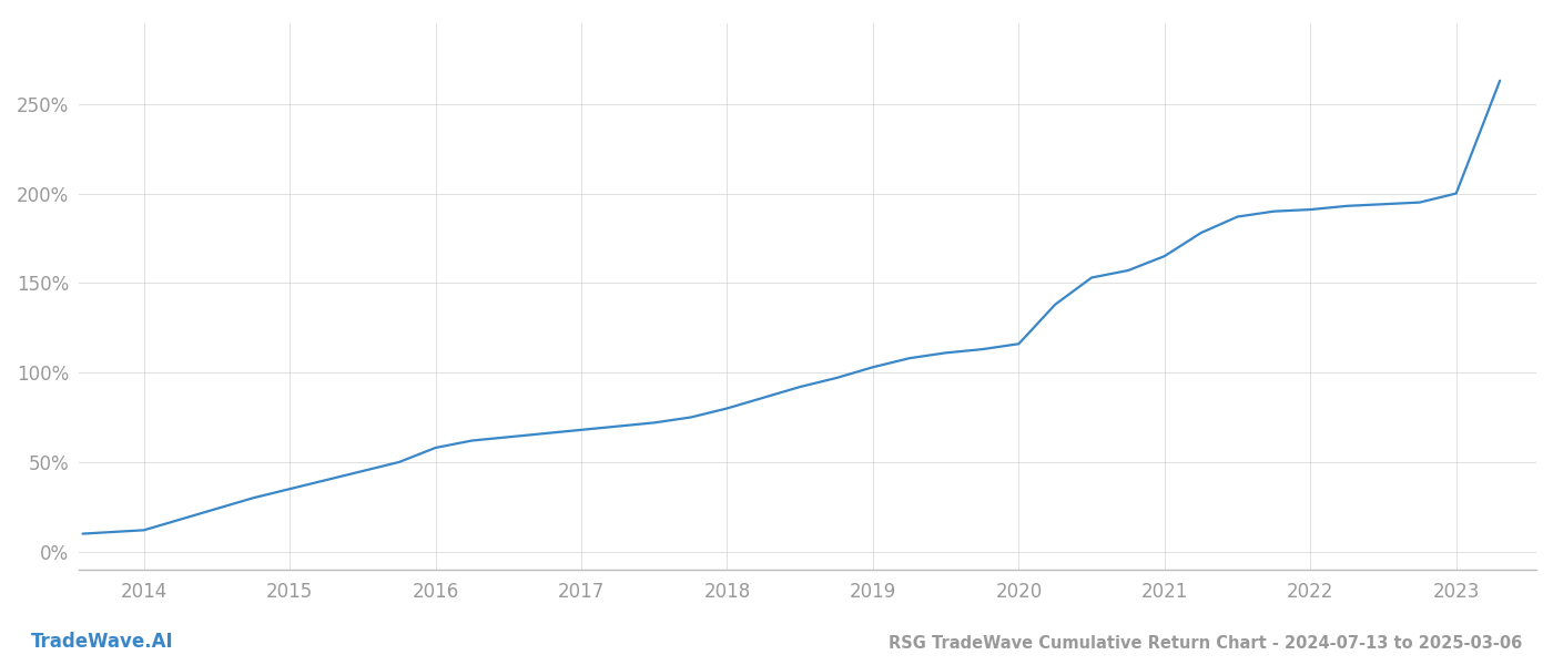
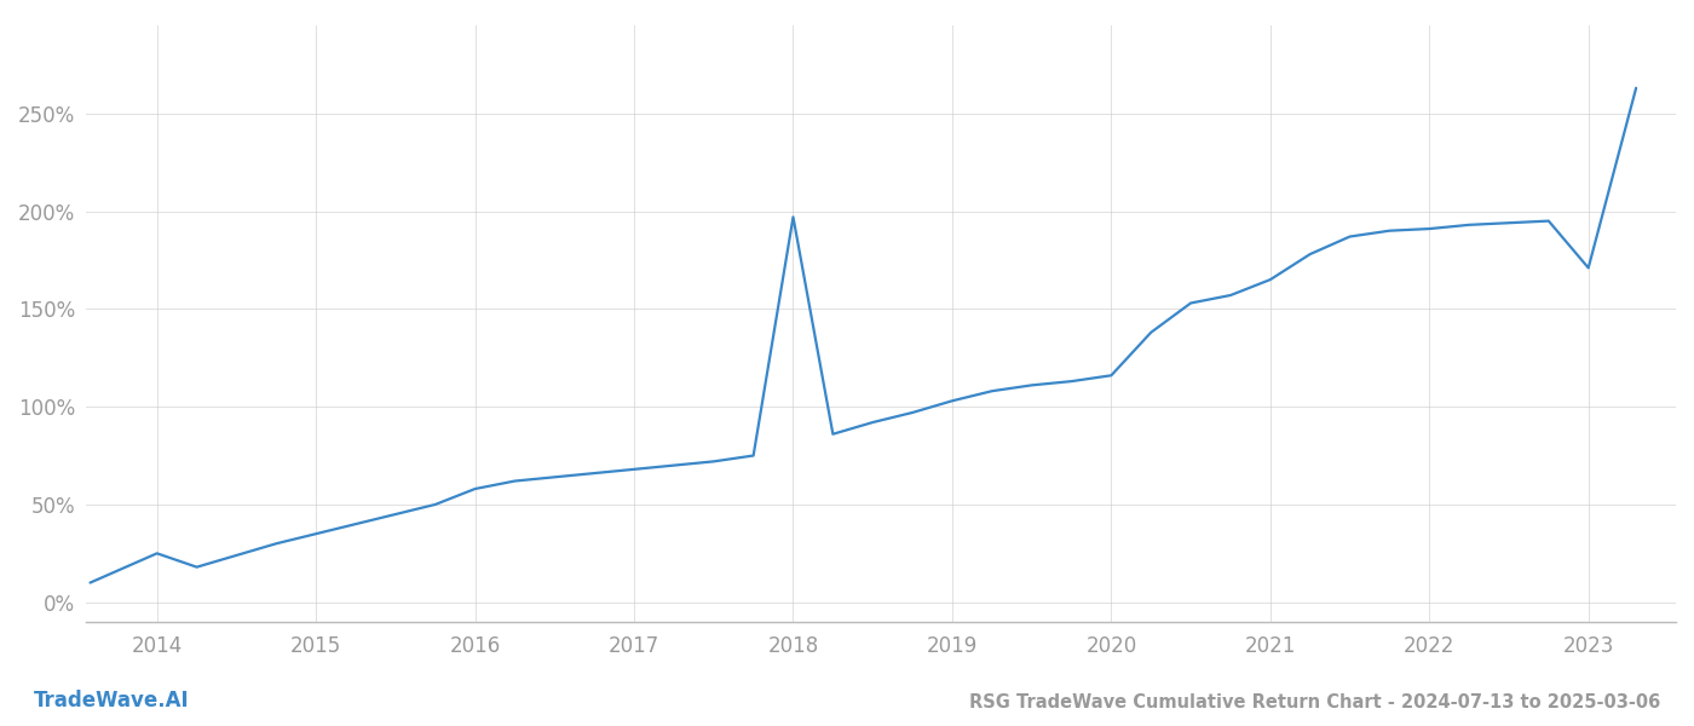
2014: 12% -> 25%
2018: 80% -> 197%
2023: 200% -> 171%
